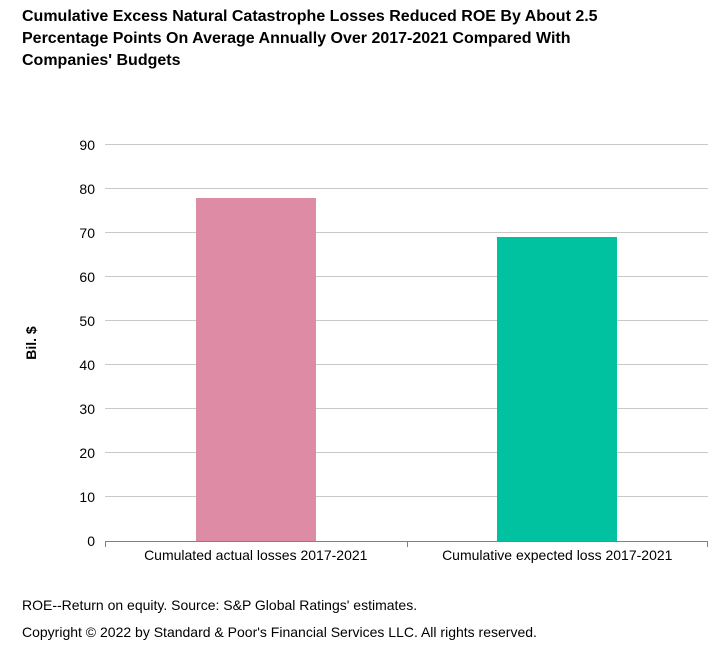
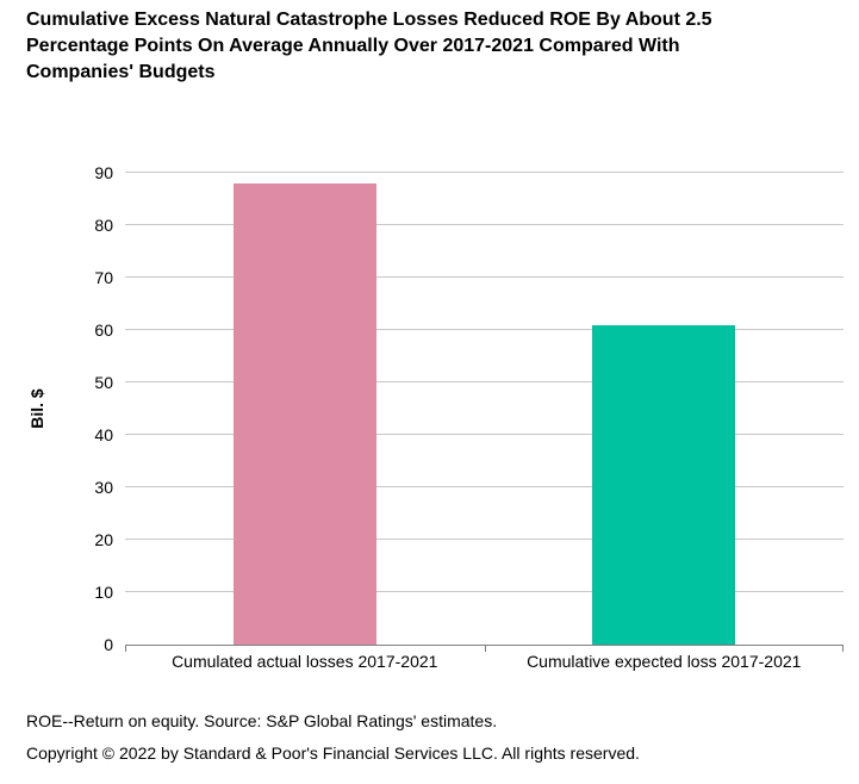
Cumulated actual losses 2017-2021: 78 -> 88
Cumulative expected loss 2017-2021: 69 -> 61
